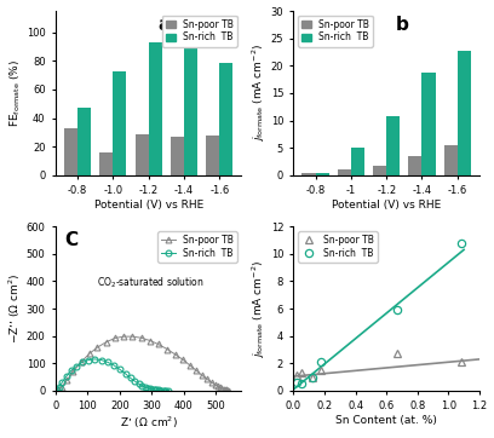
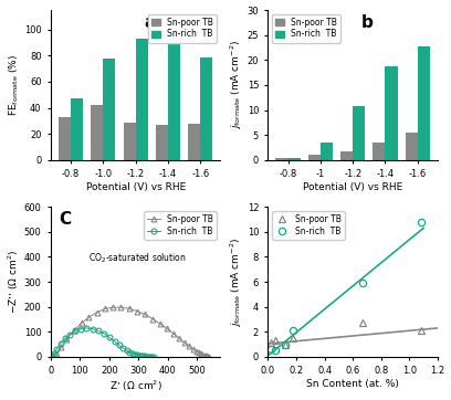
Sn-poor TB/-1.0: 16 -> 42
Sn-rich TB/-1.0: 73 -> 78
Sn-rich TB/-1: 5.0 -> 3.6
